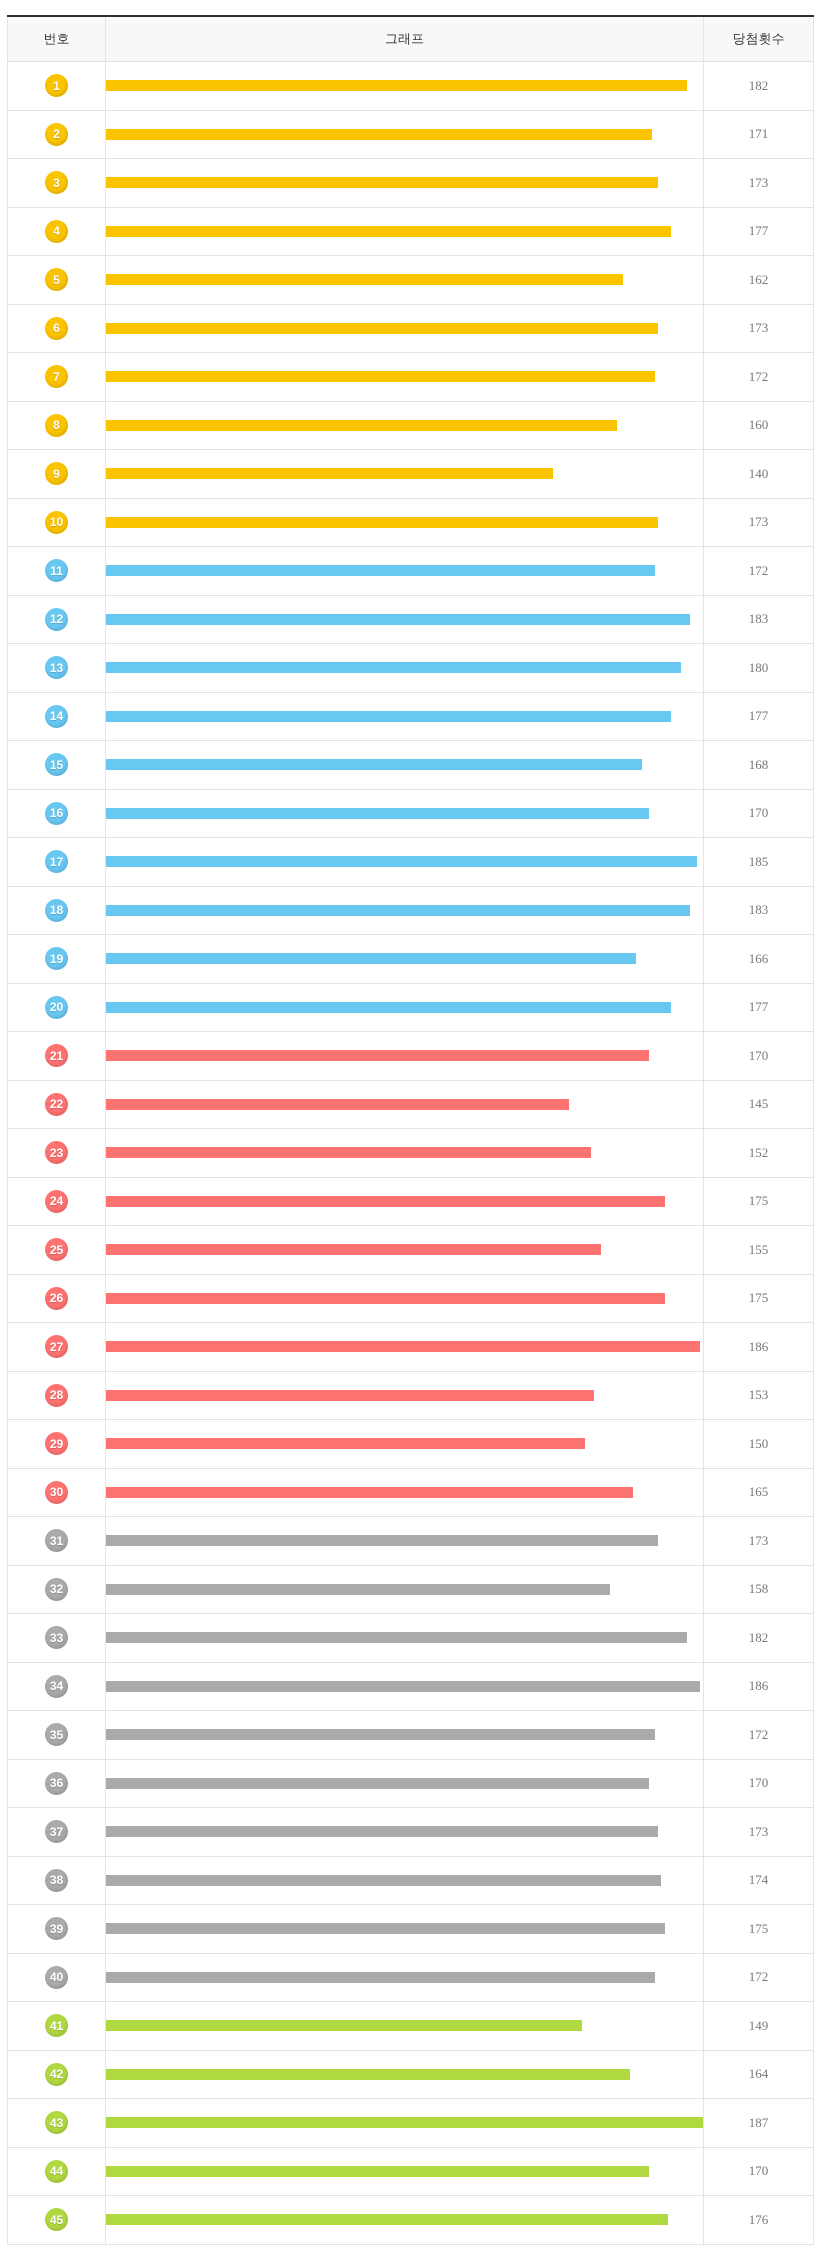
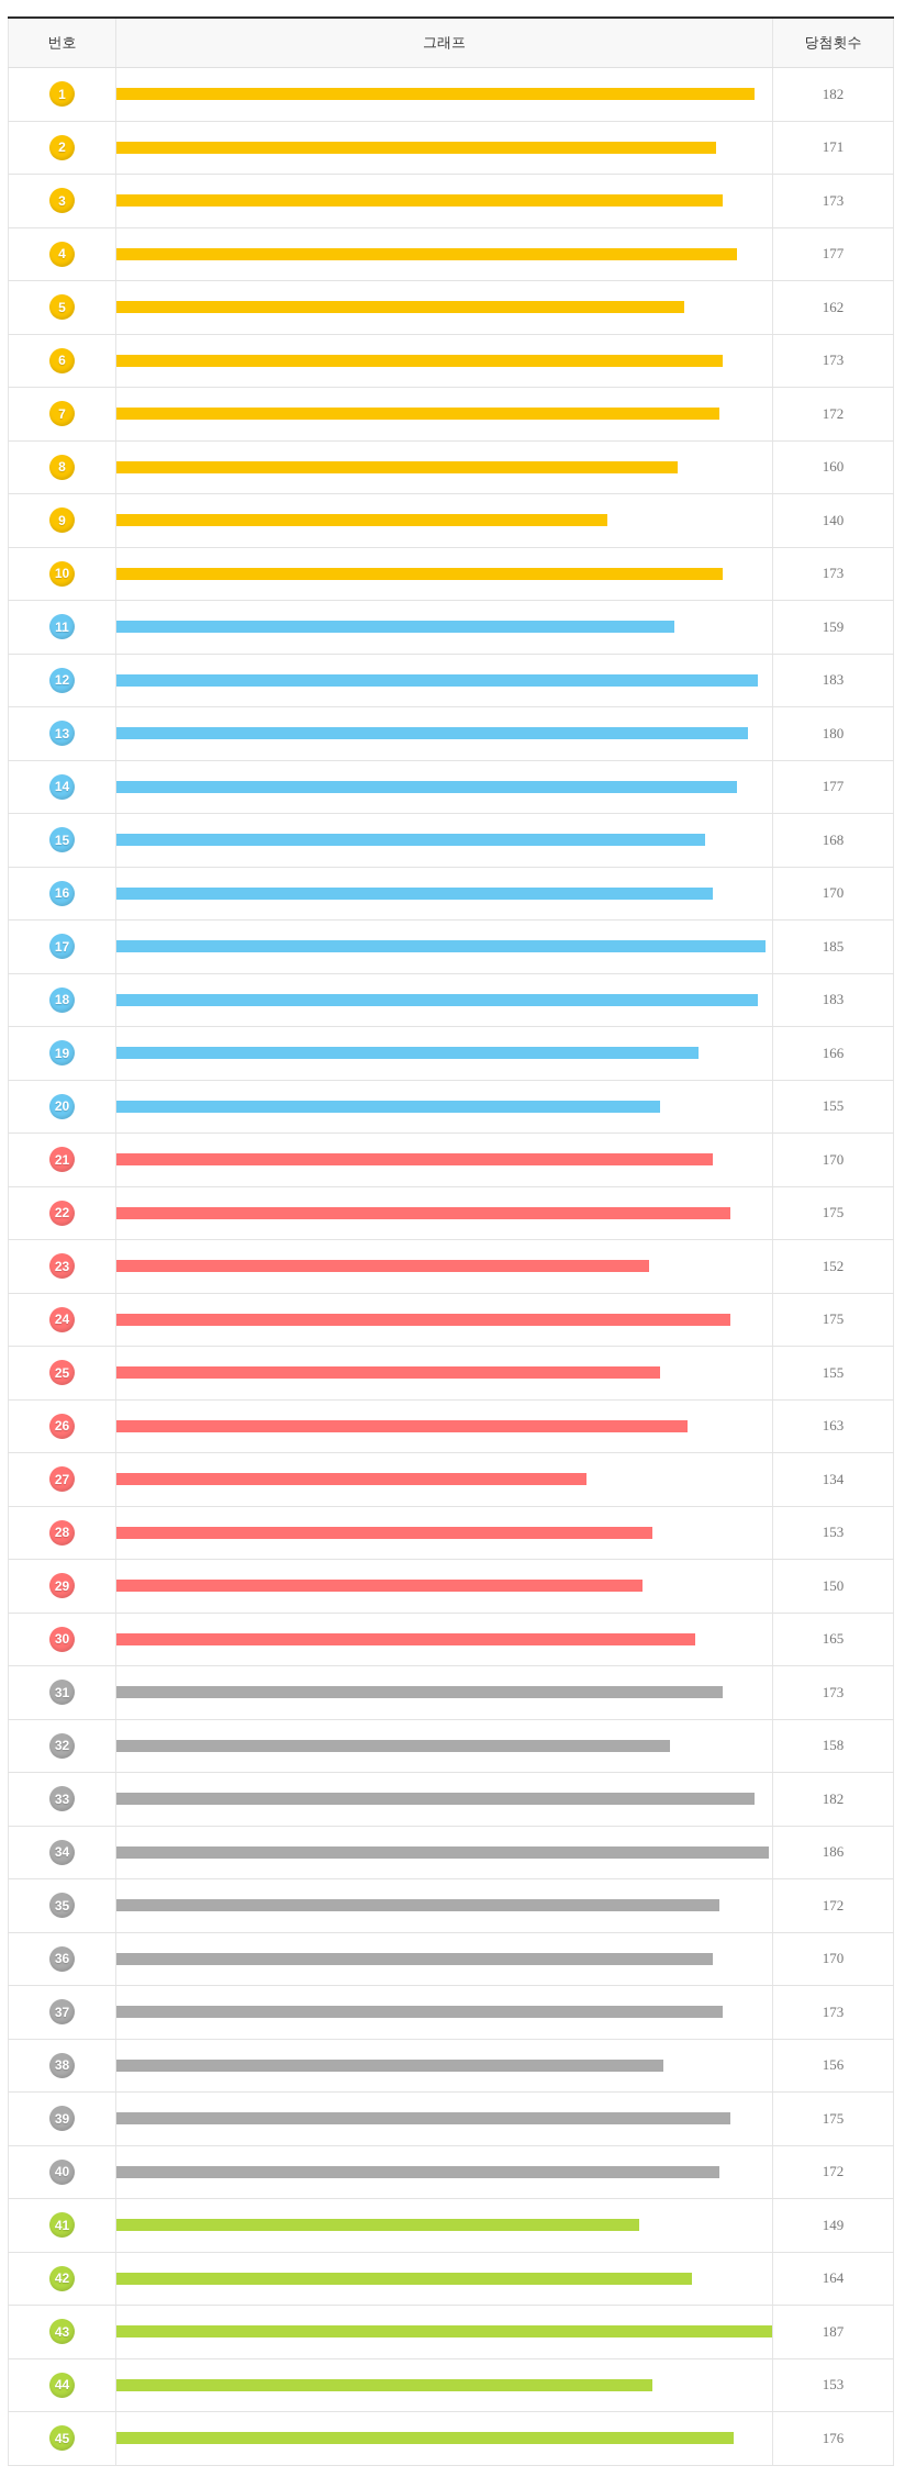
11: 172 -> 159
20: 177 -> 155
22: 145 -> 175
26: 175 -> 163
27: 186 -> 134
38: 174 -> 156
44: 170 -> 153
